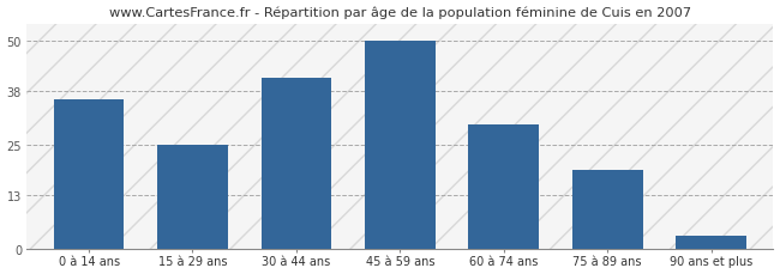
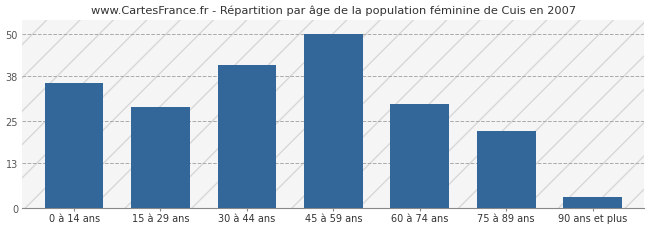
15 à 29 ans: 25 -> 29
75 à 89 ans: 19 -> 22
